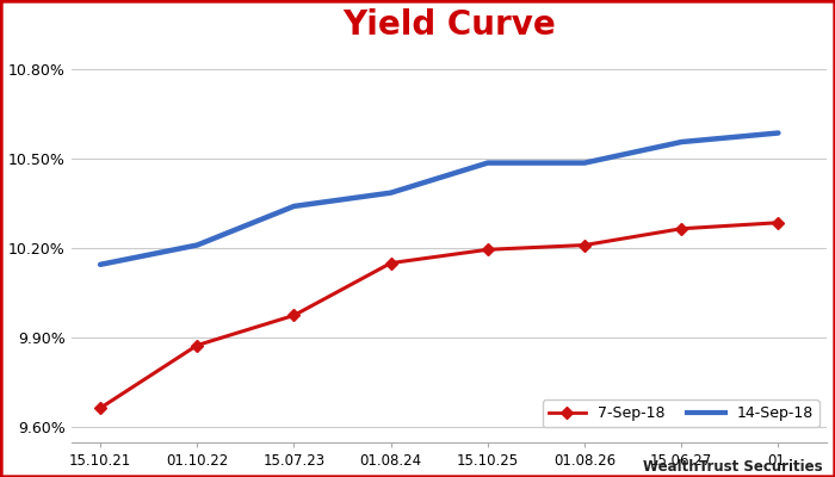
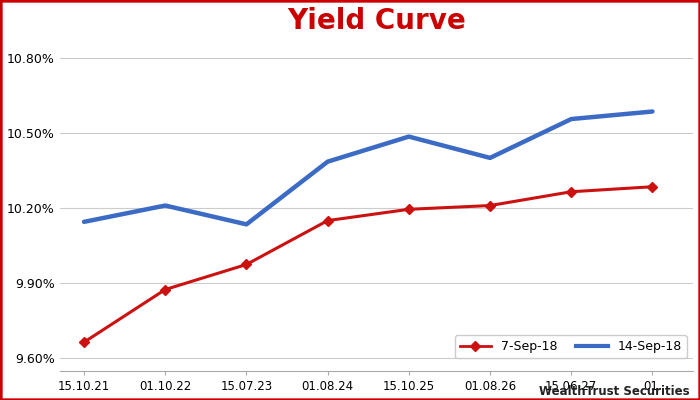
14-Sep-18/15.07.23: 10.340% -> 10.135%
14-Sep-18/01.08.26: 10.485% -> 10.400%
